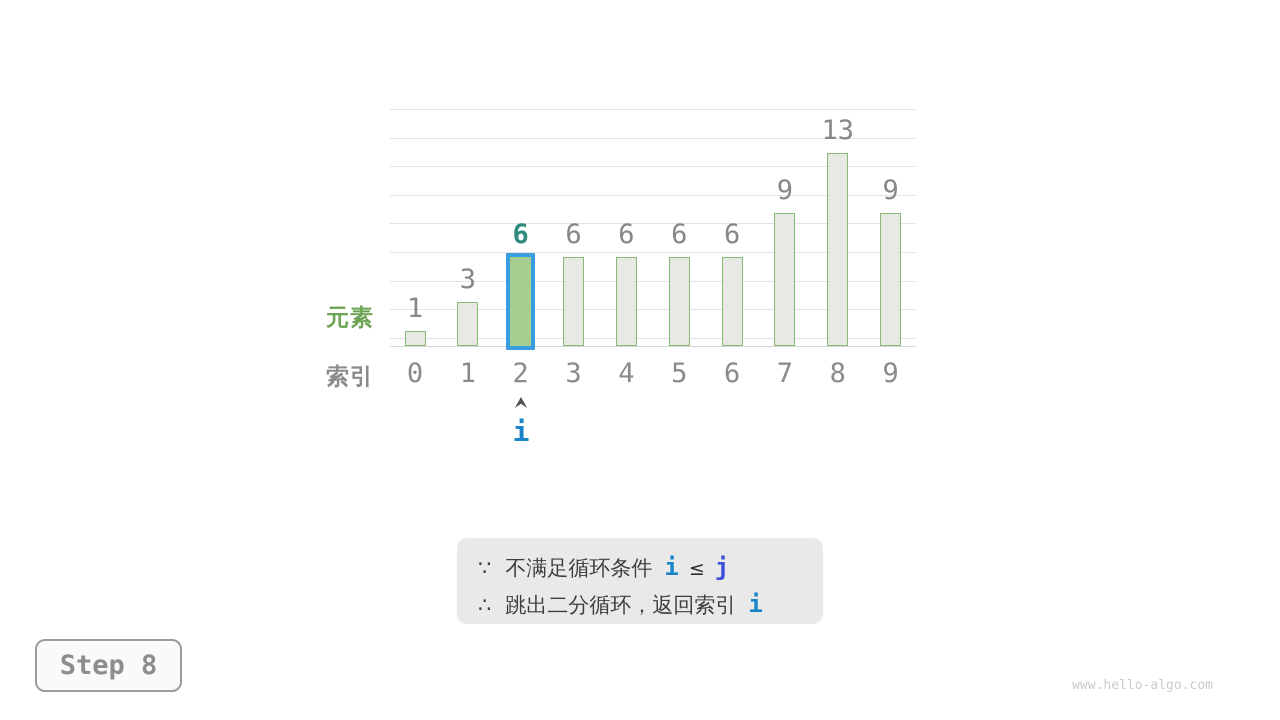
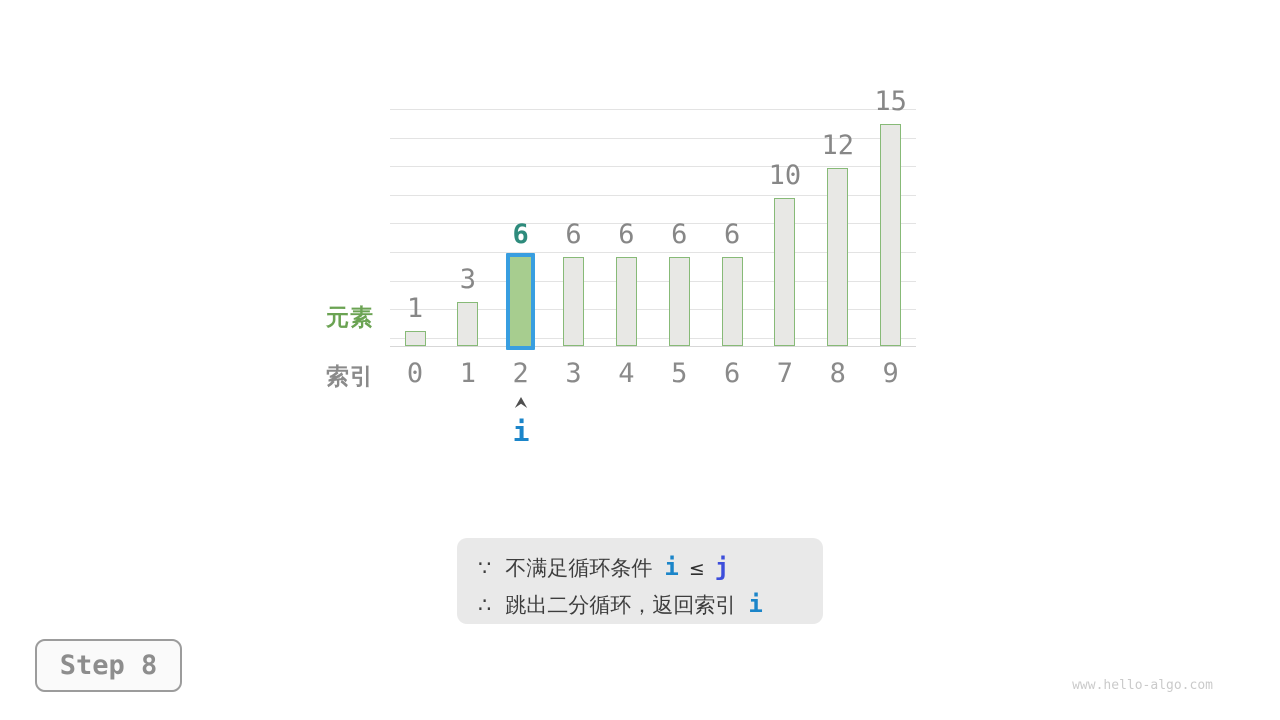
7: 9 -> 10
8: 13 -> 12
9: 9 -> 15
